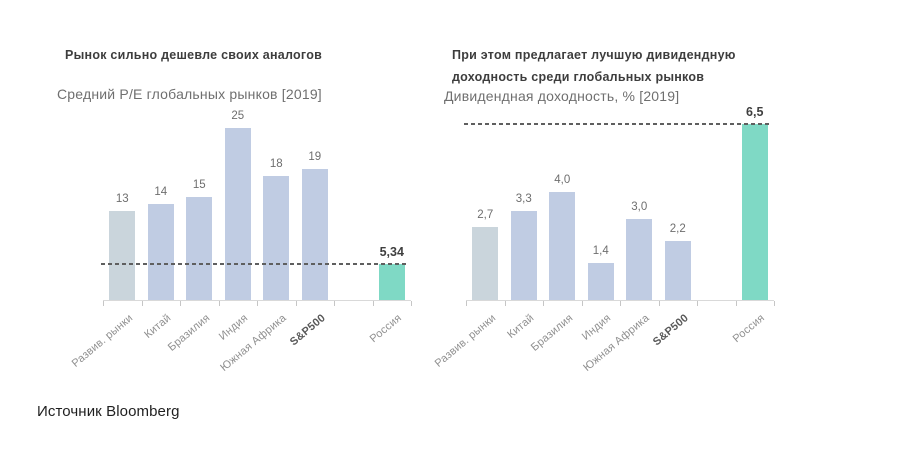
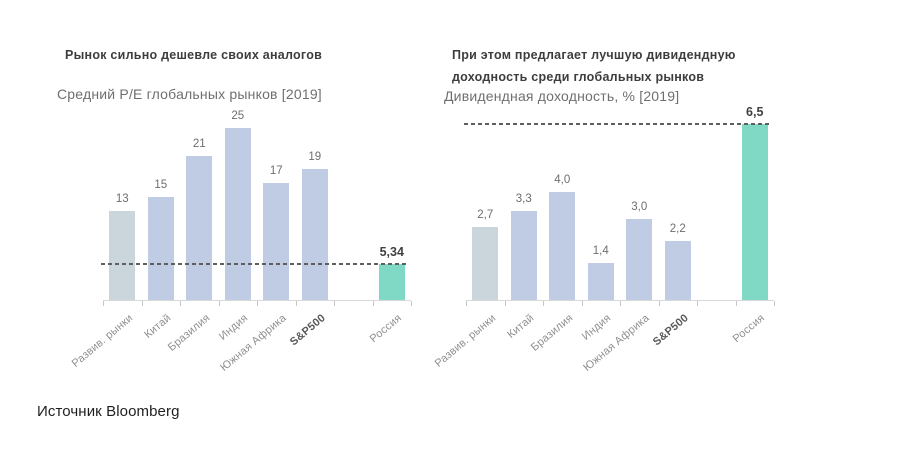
Средний P/E глобальных рынков [2019]/Китай: 14 -> 15
Средний P/E глобальных рынков [2019]/Бразилия: 15 -> 21
Средний P/E глобальных рынков [2019]/Южная Африка: 18 -> 17
